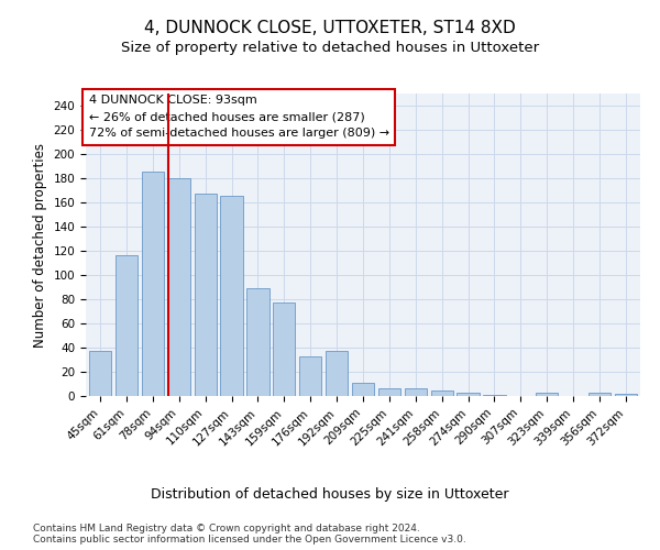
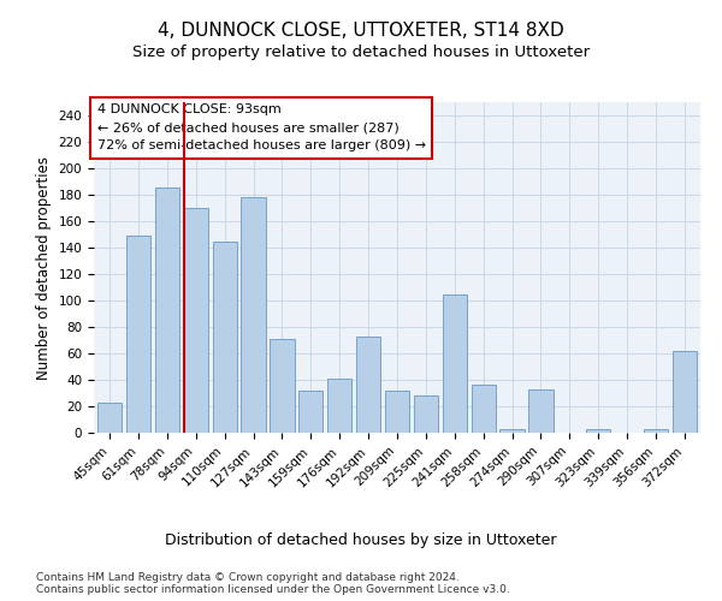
45sqm: 37 -> 23
61sqm: 116 -> 149
94sqm: 180 -> 170
110sqm: 167 -> 145
127sqm: 165 -> 178
143sqm: 89 -> 71
159sqm: 77 -> 32
176sqm: 33 -> 41
192sqm: 37 -> 73
209sqm: 11 -> 32
225sqm: 6 -> 28
241sqm: 6 -> 105
258sqm: 5 -> 36
290sqm: 1 -> 33
372sqm: 2 -> 62
